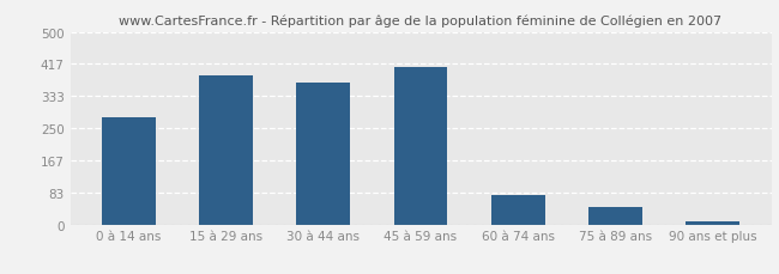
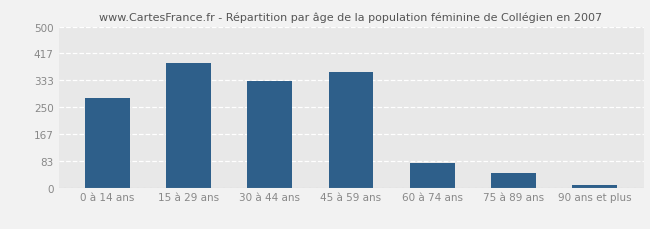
30 à 44 ans: 368 -> 330
45 à 59 ans: 410 -> 360
